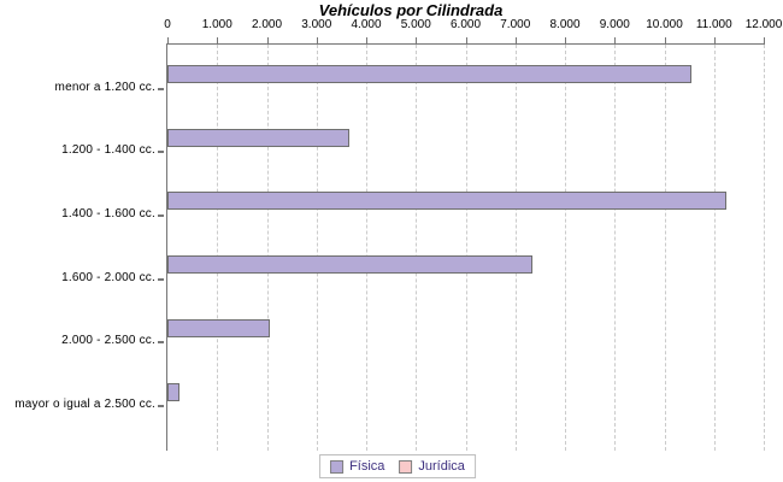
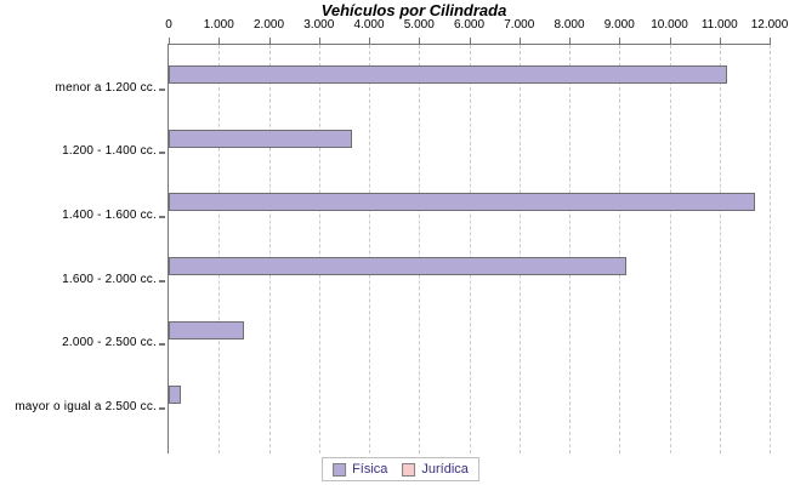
Física/menor a 1.200 cc.: 10500 -> 11100
Física/1.400 - 1.600 cc.: 11200 -> 11600
Física/1.600 - 2.000 cc.: 7300 -> 9100
Física/2.000 - 2.500 cc.: 2000 -> 1400
